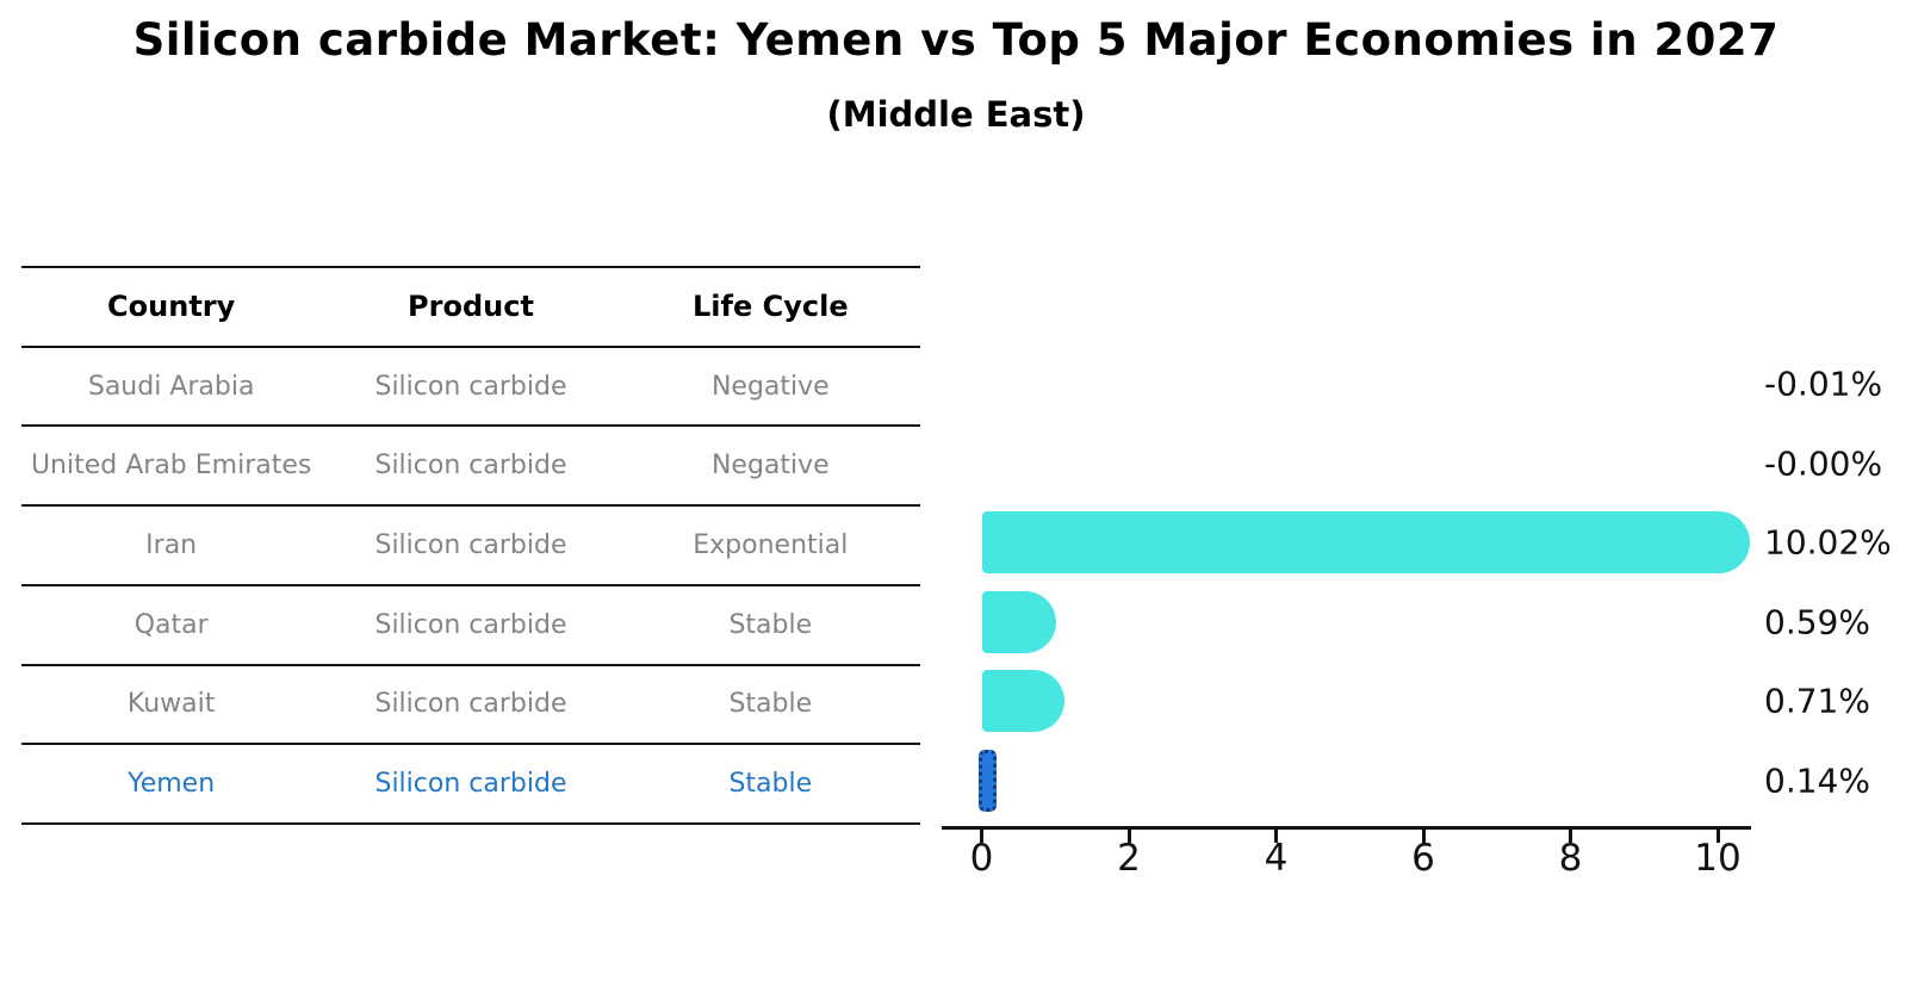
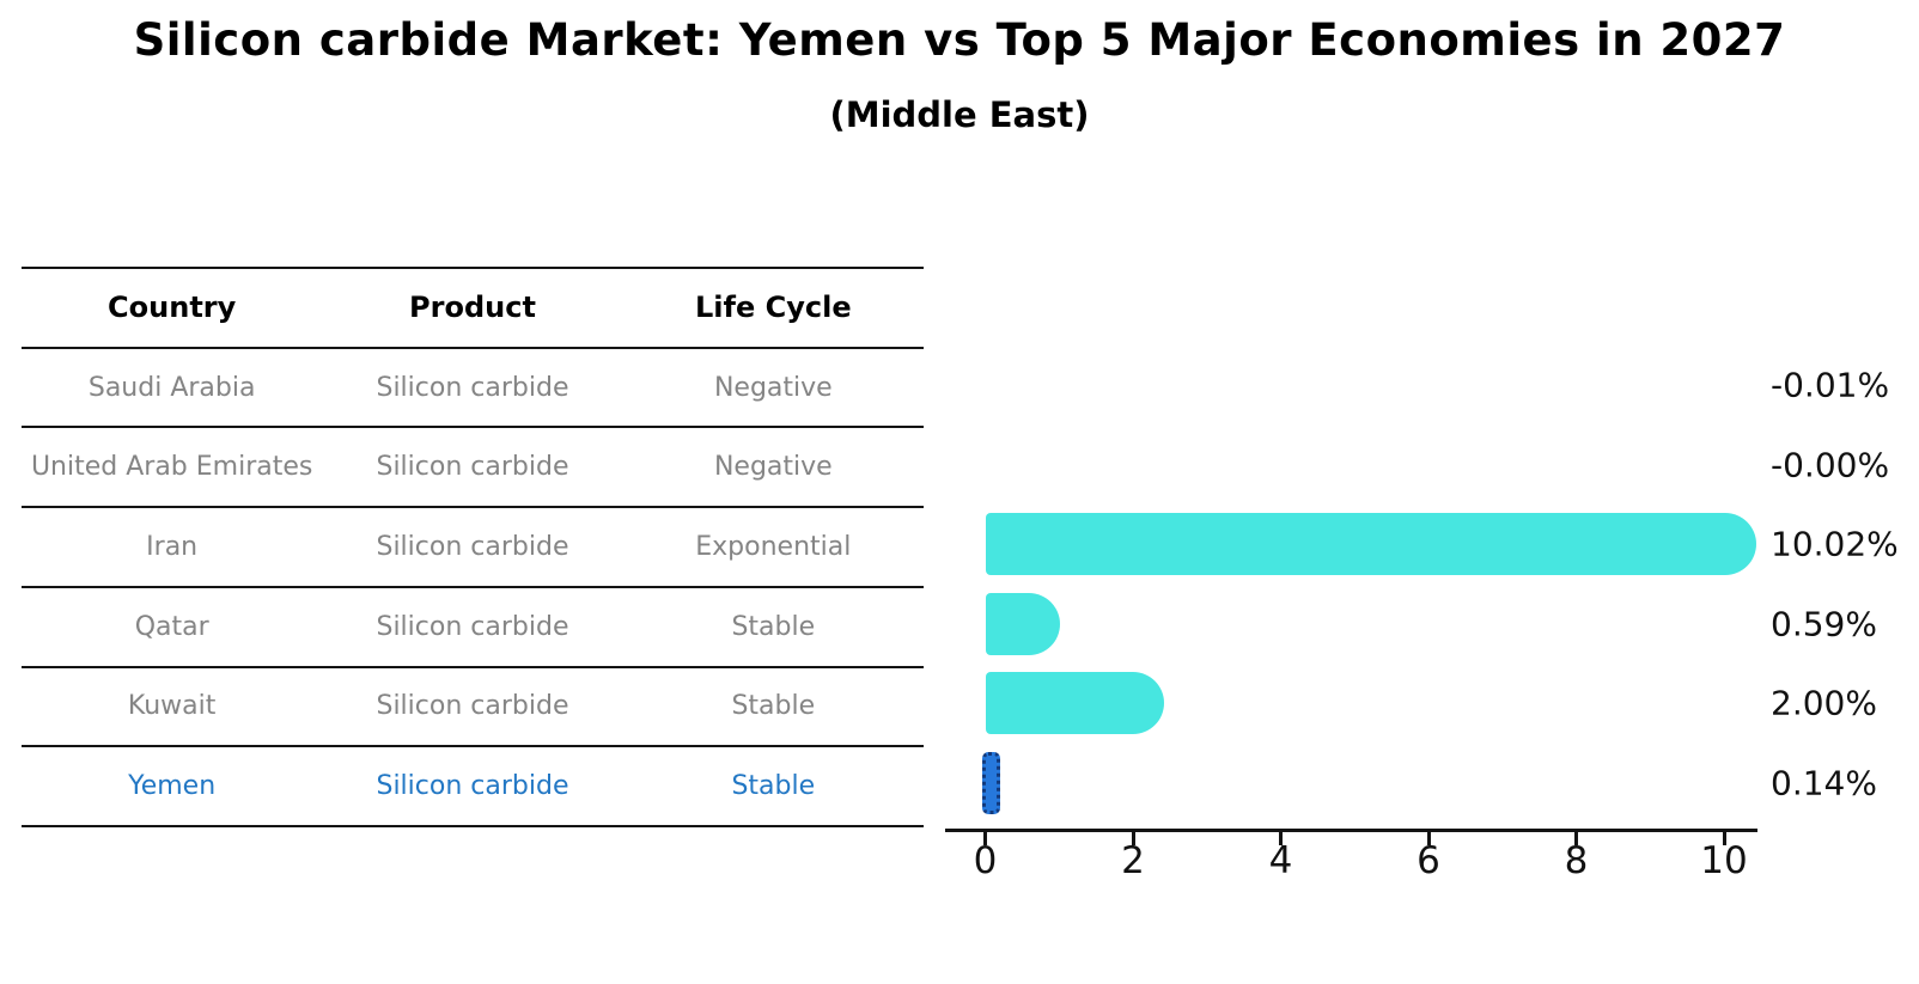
Kuwait: 0.71% -> 2.00%
